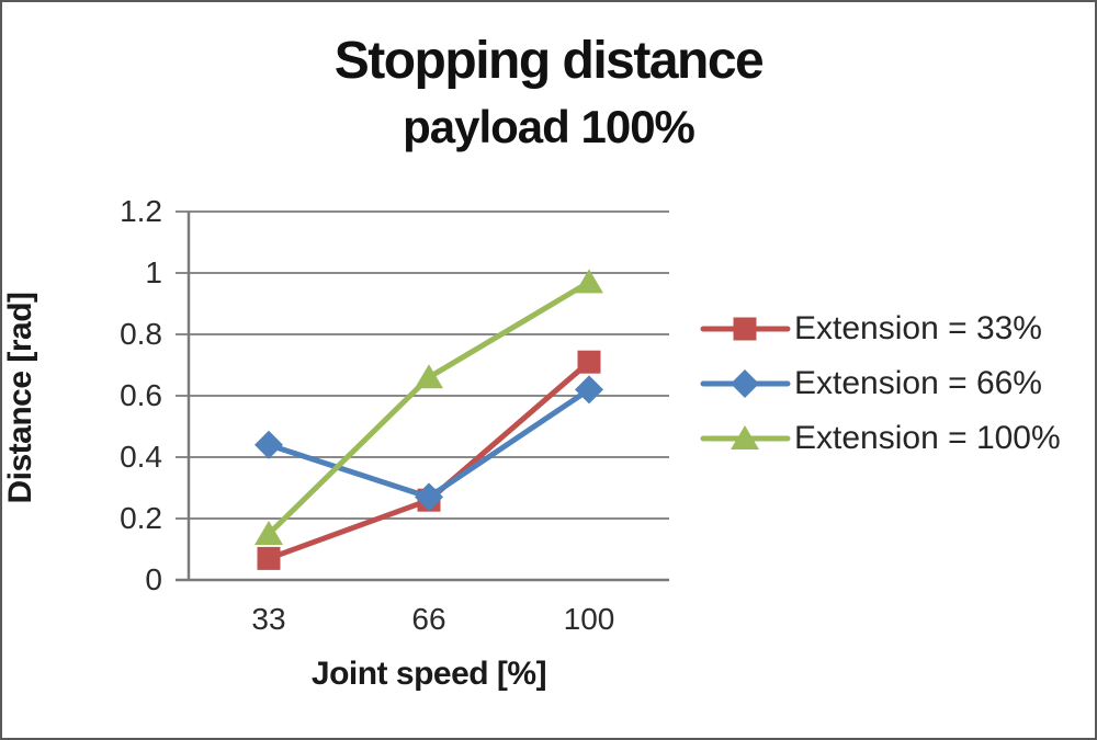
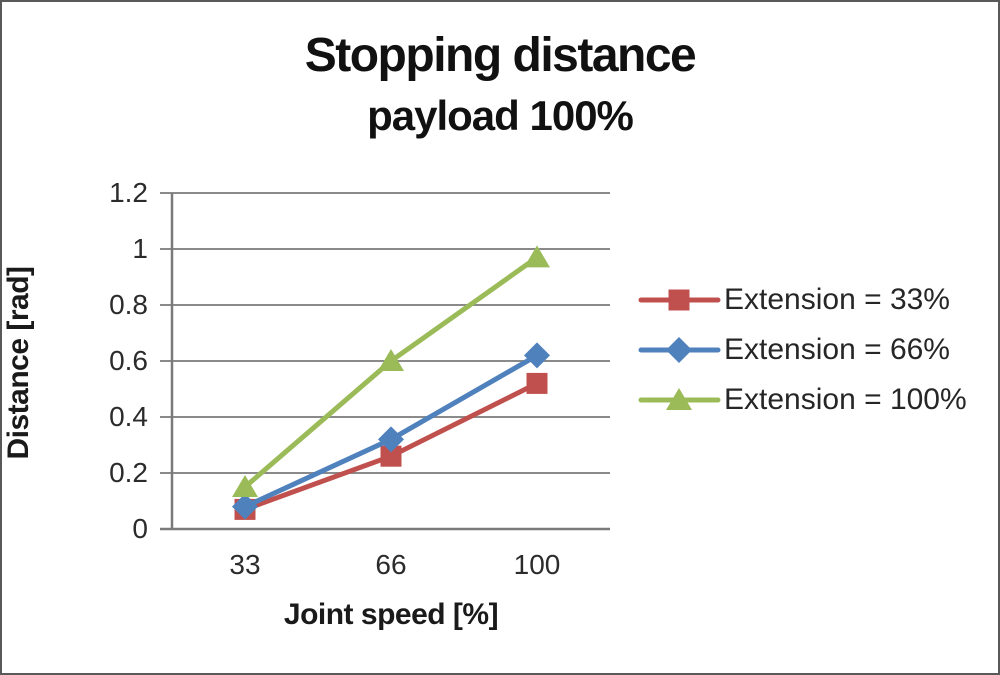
Extension = 66%/33: 0.44 -> 0.08
Extension = 66%/66: 0.27 -> 0.32
Extension = 100%/66: 0.66 -> 0.60
Extension = 33%/100: 0.71 -> 0.52
